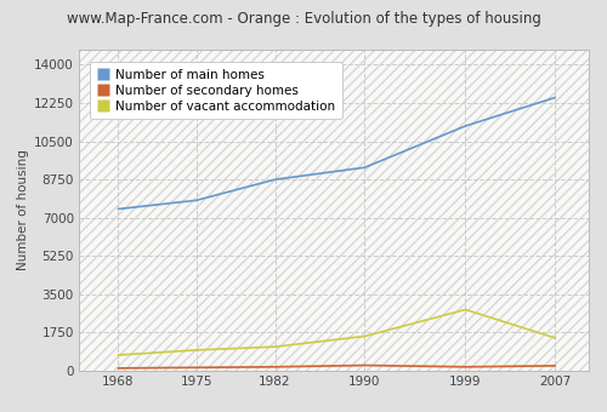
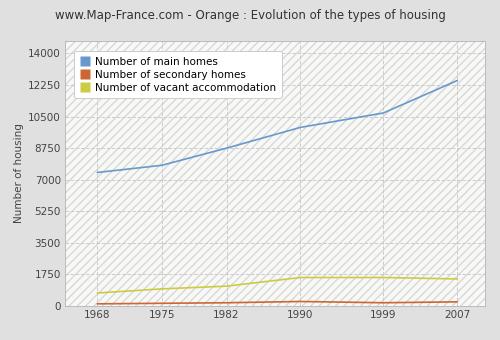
Number of main homes/1990: 9300 -> 9900
Number of main homes/1999: 11200 -> 10700
Number of vacant accommodation/1999: 2800 -> 1600
